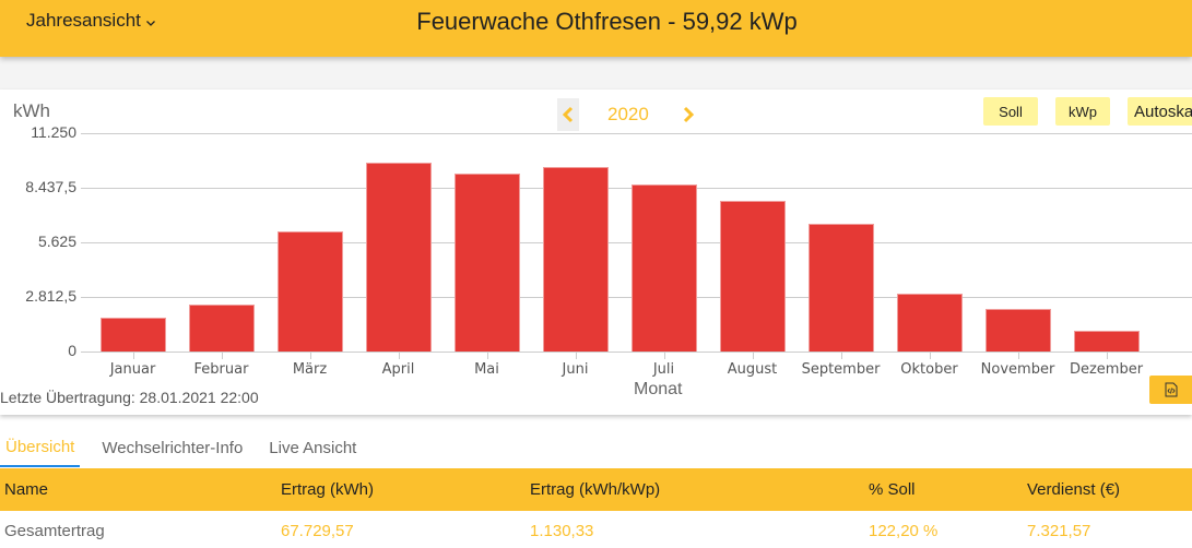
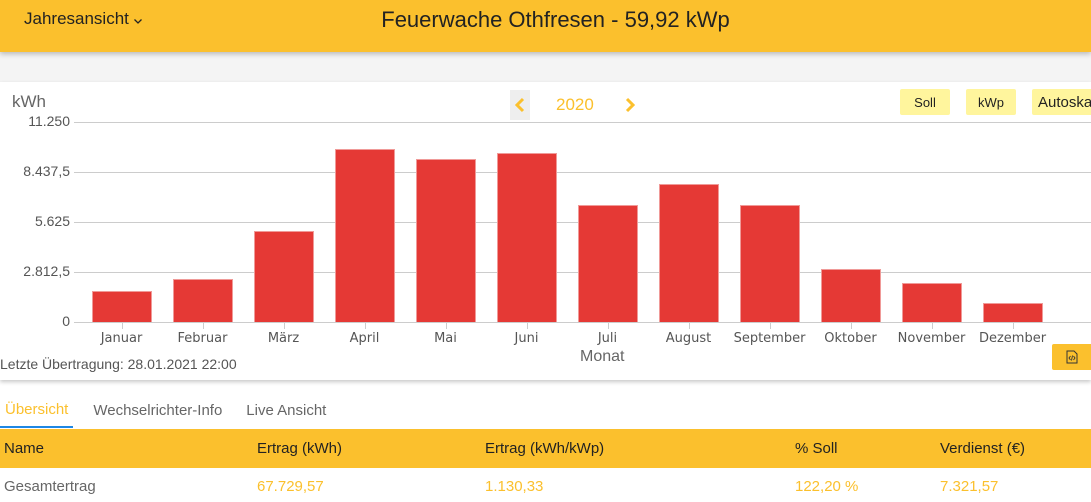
März: 6200 -> 5100
Juli: 8600 -> 6600
